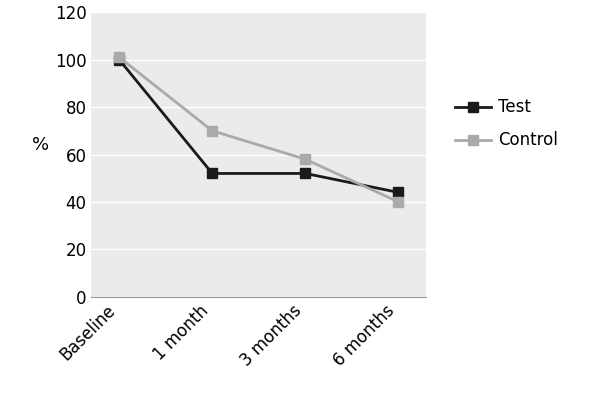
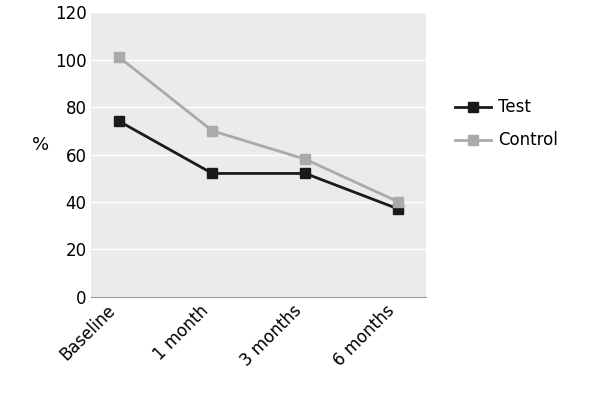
Test/Baseline: 100 -> 74
Test/6 months: 44 -> 37
